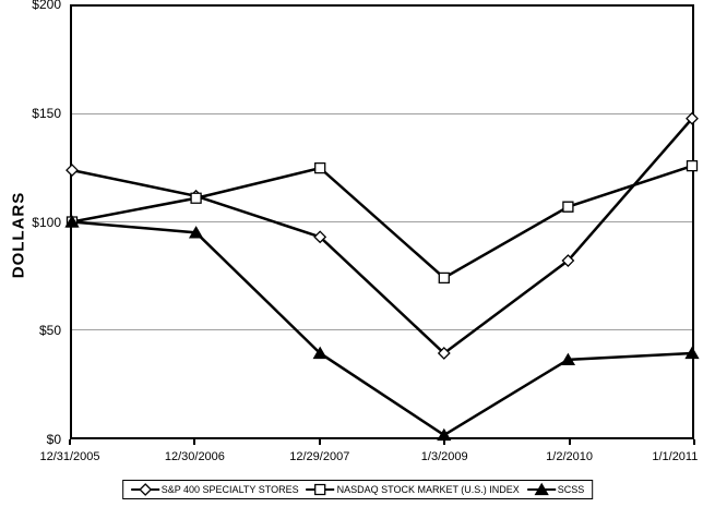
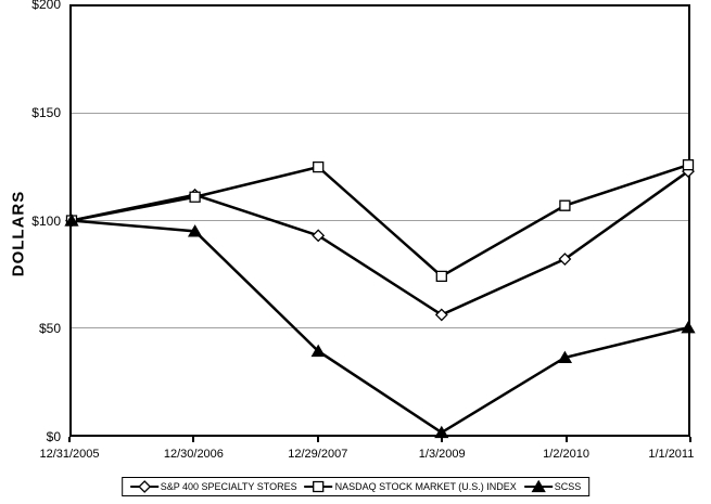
S&P 400 SPECIALTY STORES/12/31/2005: $124 -> $100
S&P 400 SPECIALTY STORES/1/3/2009: $39 -> $56
S&P 400 SPECIALTY STORES/1/1/2011: $148 -> $123
SCSS/1/1/2011: $39 -> $50
